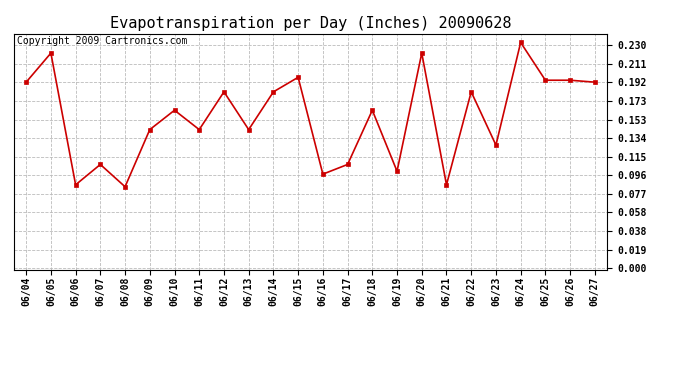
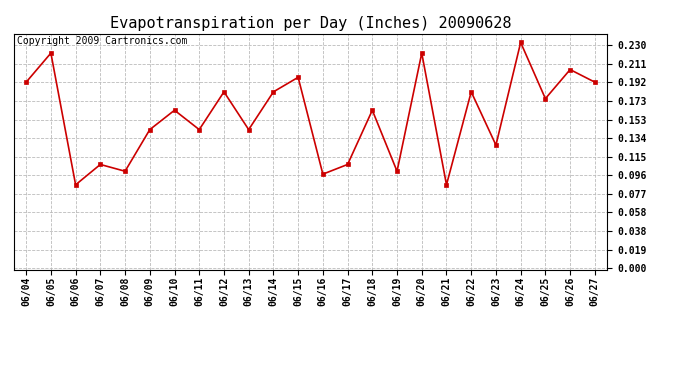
06/08: 0.084 -> 0.100
06/25: 0.194 -> 0.175
06/26: 0.194 -> 0.205
